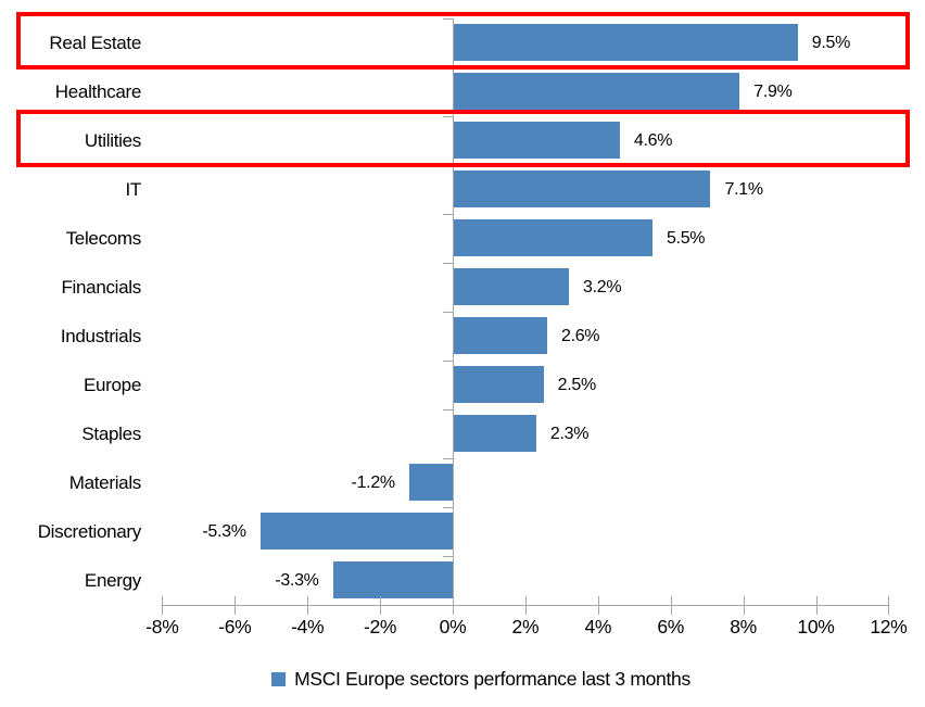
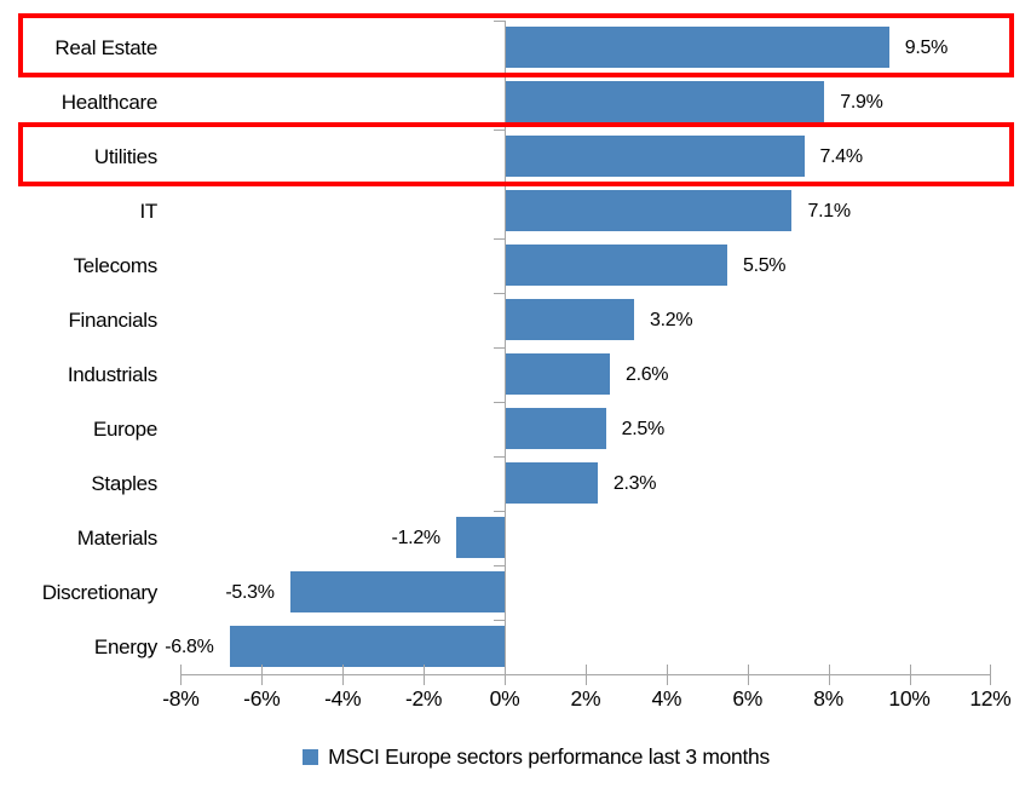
Utilities: 4.6% -> 7.4%
Energy: -3.3% -> -6.8%
